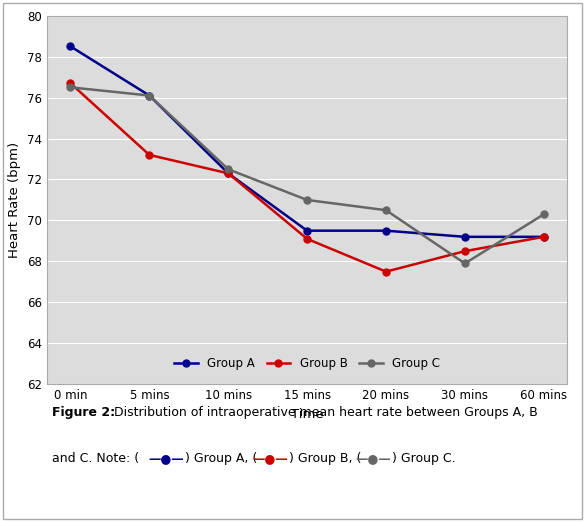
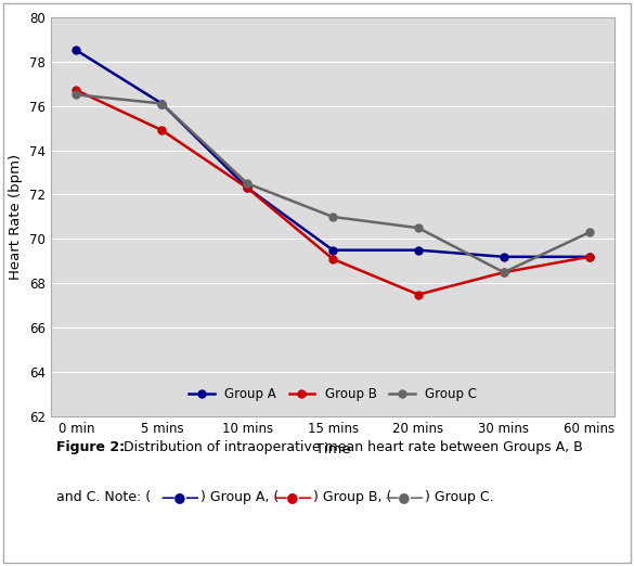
Group B/5 mins: 73.2 -> 74.9
Group C/30 mins: 67.9 -> 68.5
